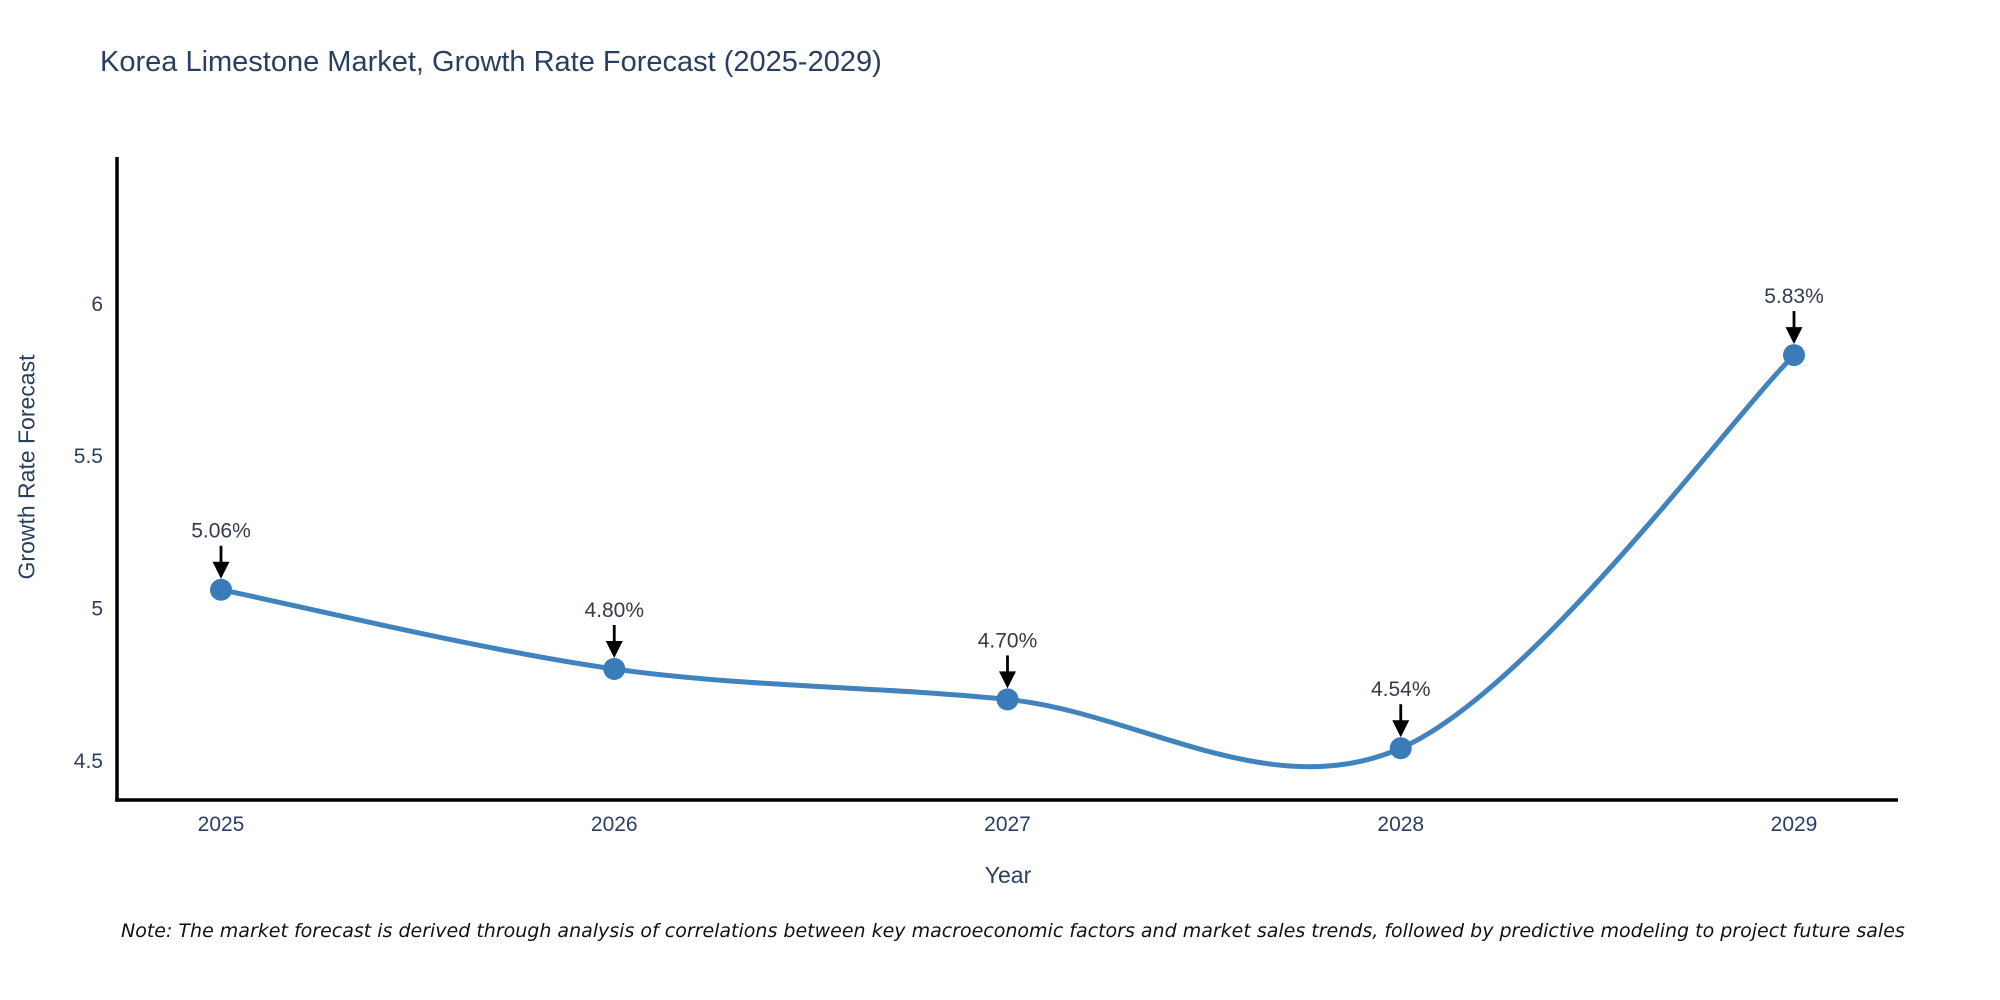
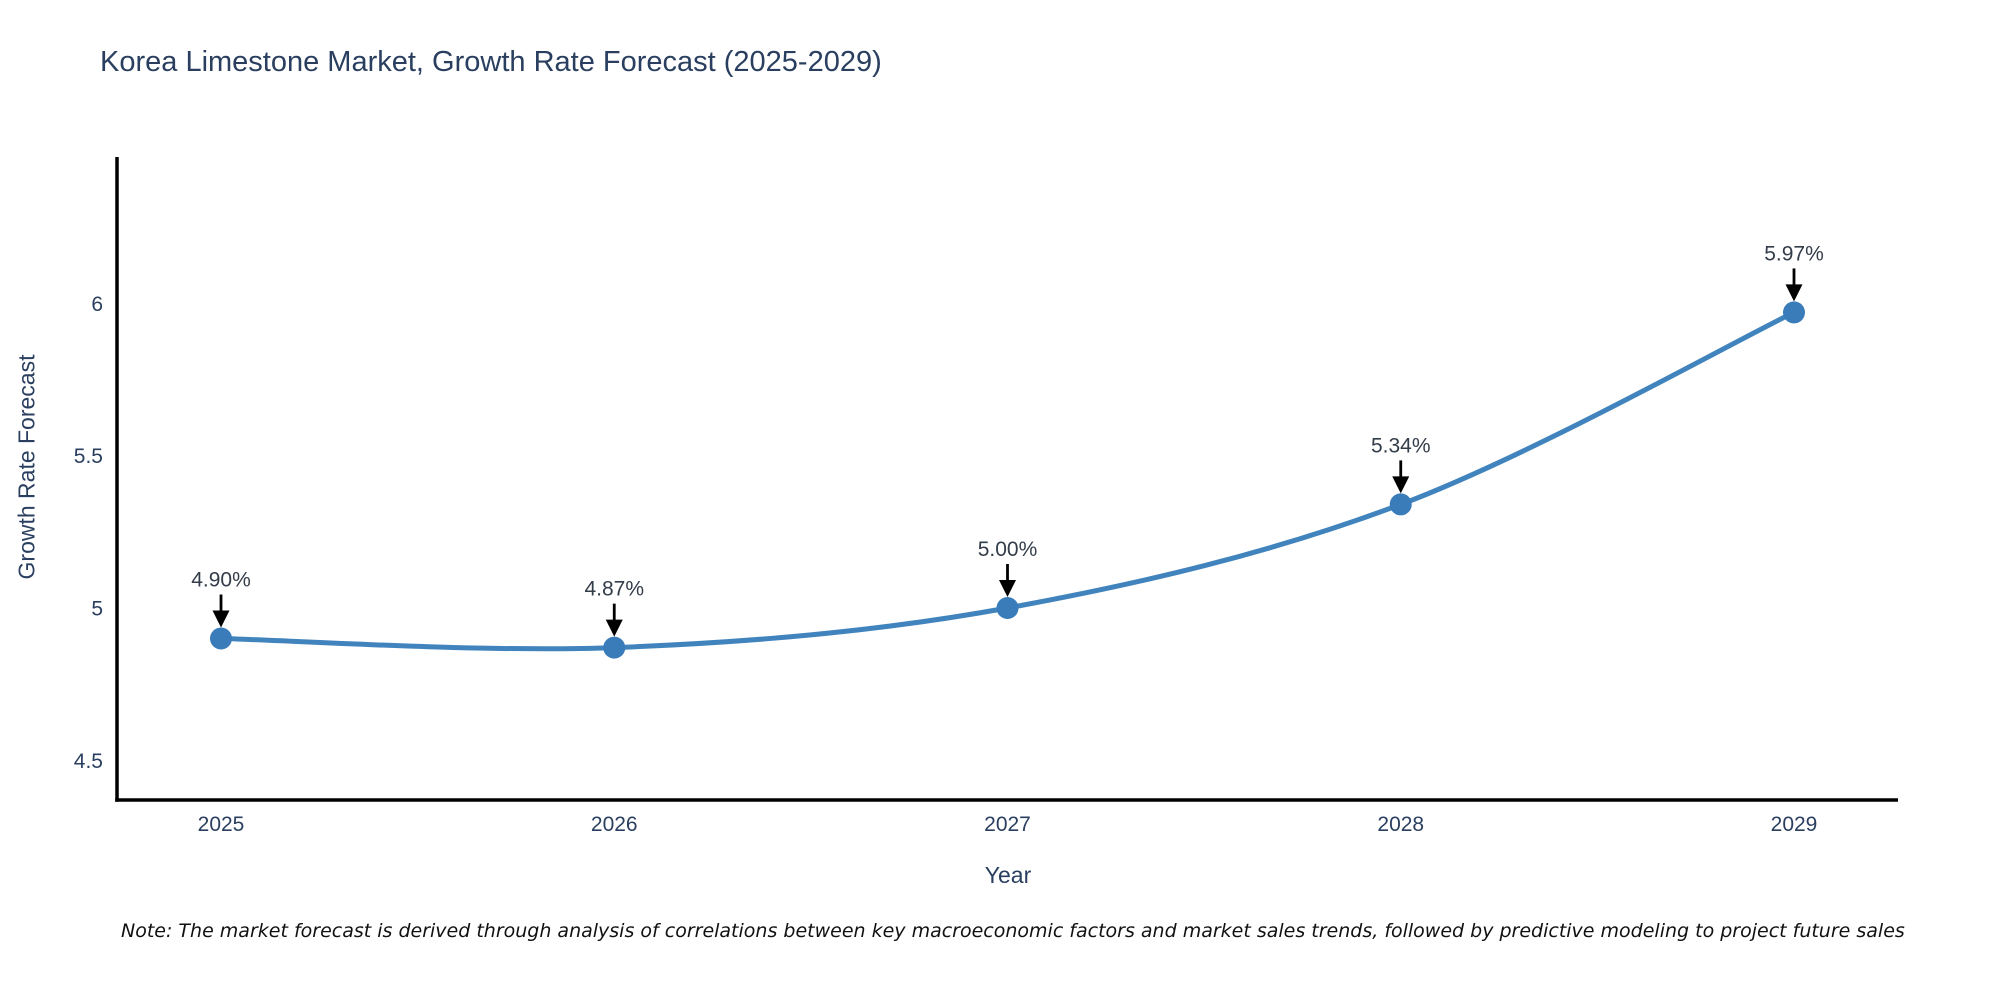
2025: 5.06% -> 4.90%
2026: 4.80% -> 4.87%
2027: 4.70% -> 5.00%
2028: 4.54% -> 5.34%
2029: 5.83% -> 5.97%
